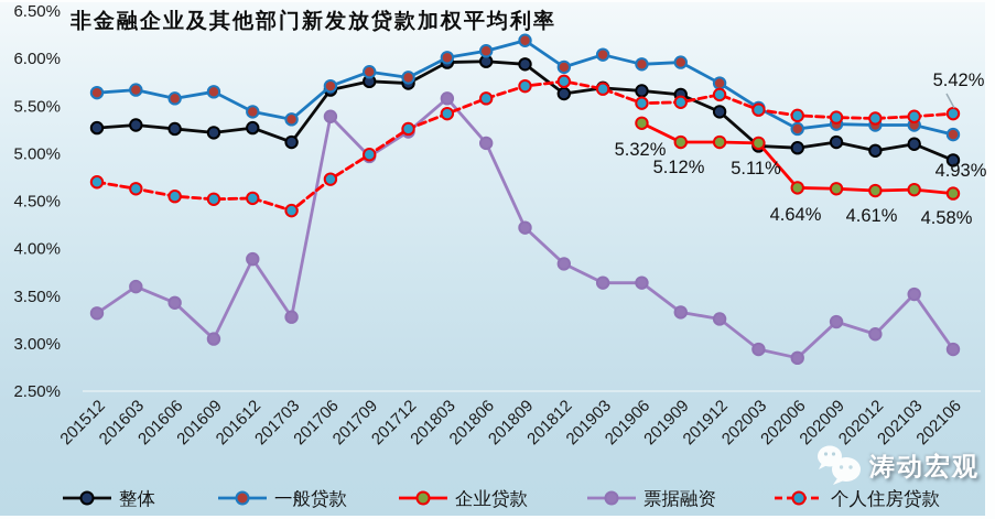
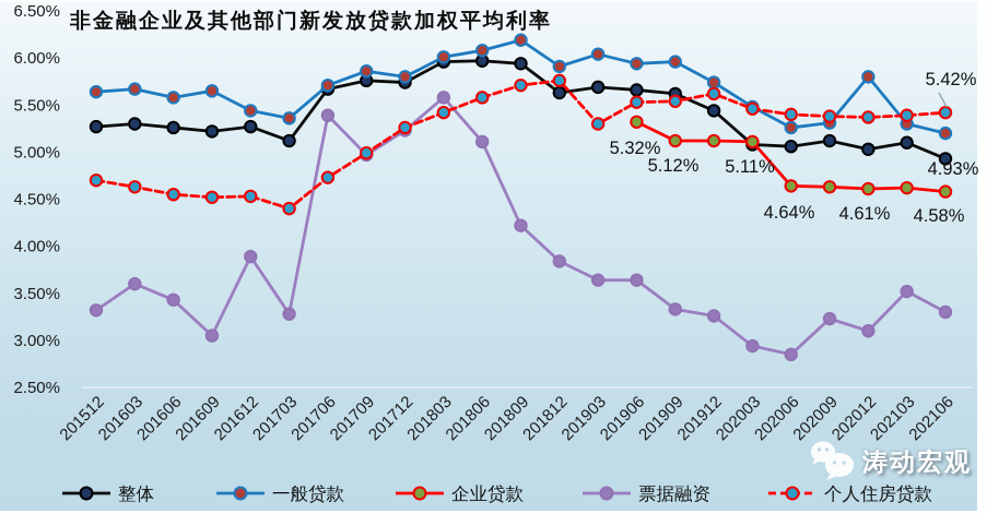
个人住房贷款/201903: 5.7% -> 5.3%
一般贷款/202012: 5.3% -> 5.8%
票据融资/202106: 2.9% -> 3.3%
